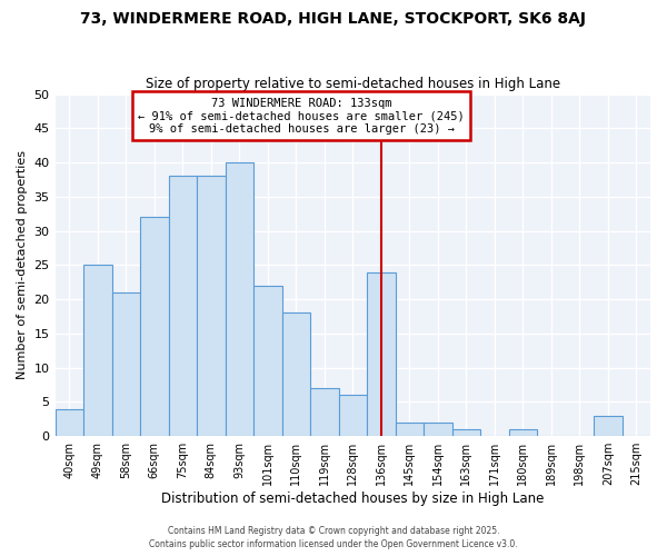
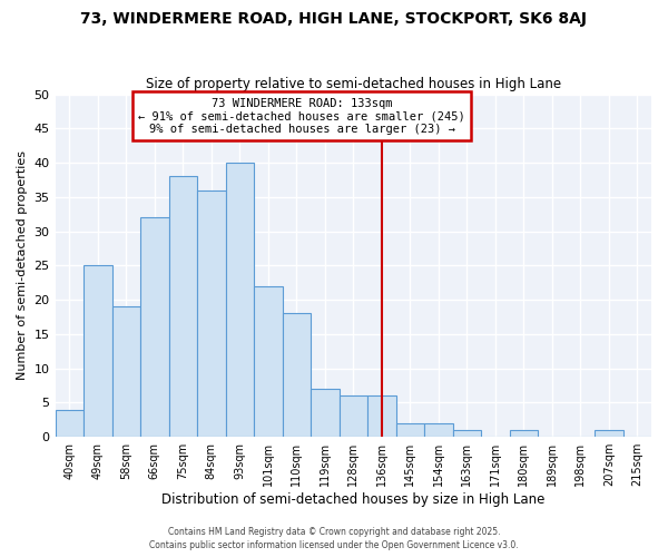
58sqm: 21 -> 19
84sqm: 38 -> 36
136sqm: 24 -> 6
207sqm: 3 -> 1
